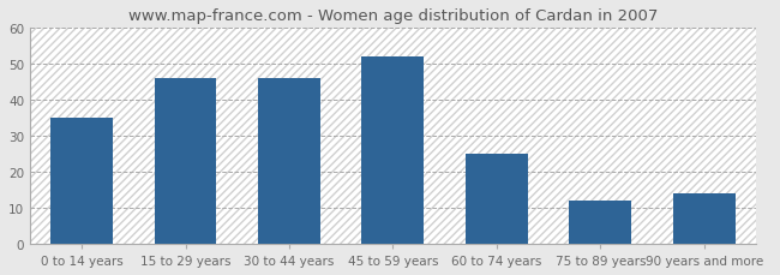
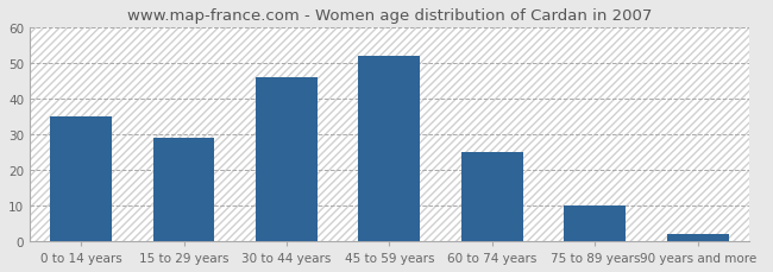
15 to 29 years: 46 -> 29
75 to 89 years: 12 -> 10
90 years and more: 14 -> 2
